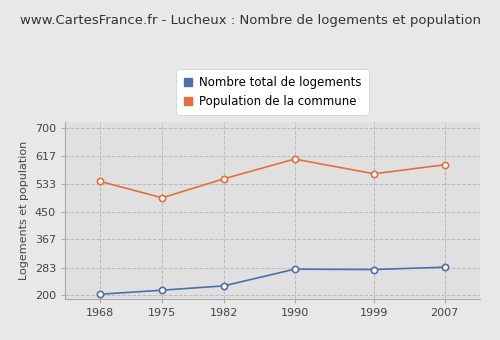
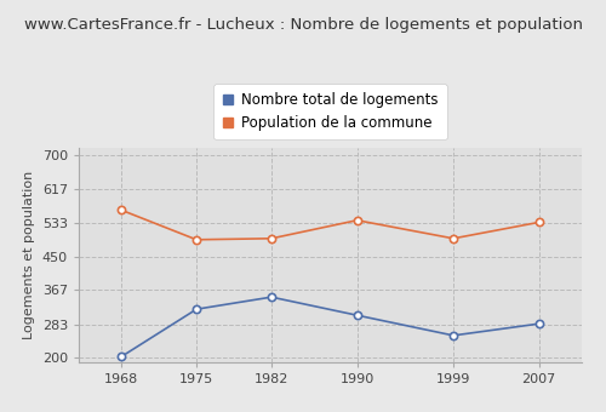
Population de la commune/1968: 541 -> 565
Nombre total de logements/1975: 215 -> 320
Nombre total de logements/1982: 228 -> 350
Population de la commune/1982: 549 -> 495
Nombre total de logements/1990: 278 -> 305
Population de la commune/1990: 608 -> 540
Nombre total de logements/1999: 277 -> 255
Population de la commune/1999: 564 -> 495
Population de la commune/2007: 591 -> 535
